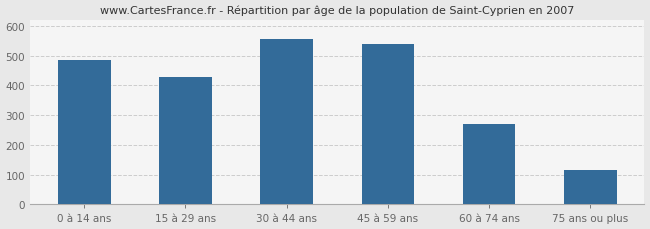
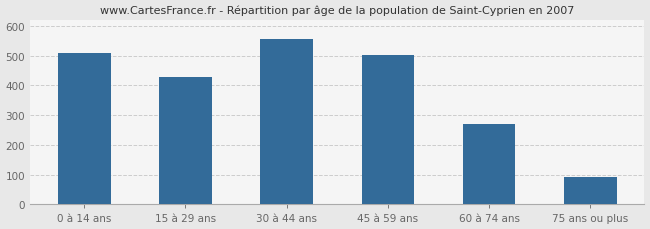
0 à 14 ans: 485 -> 510
45 à 59 ans: 540 -> 502
75 ans ou plus: 115 -> 93
